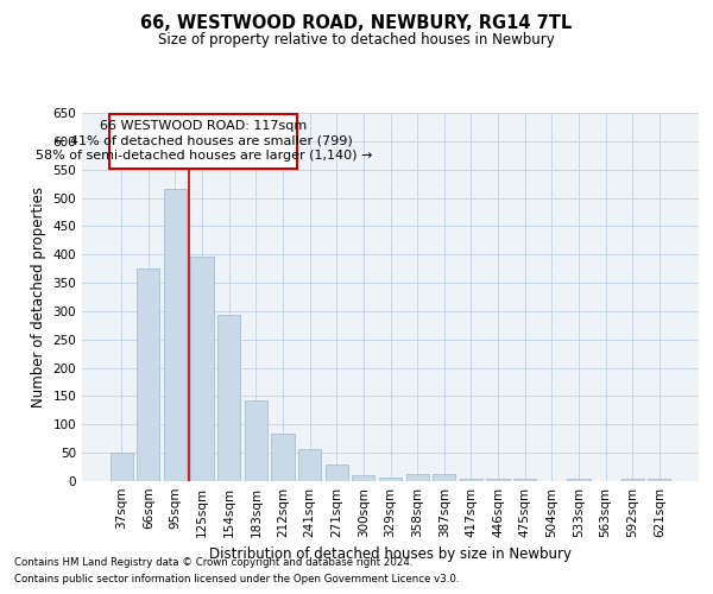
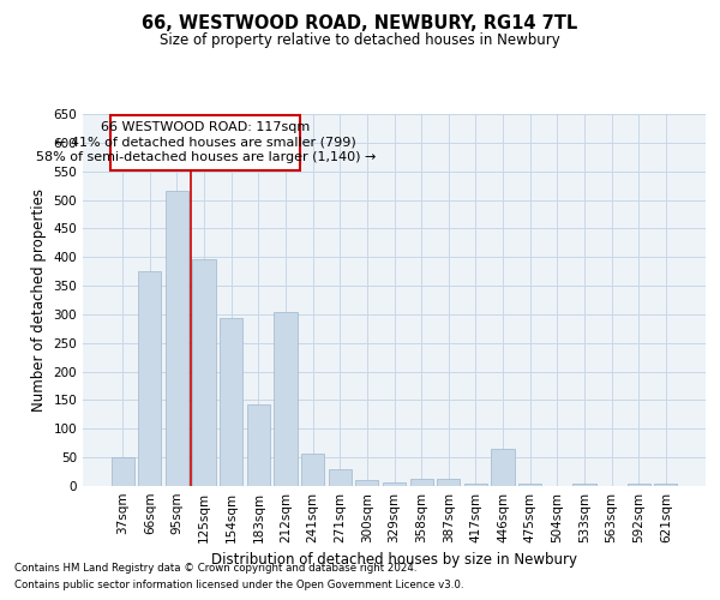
212sqm: 83 -> 305
446sqm: 5 -> 65
